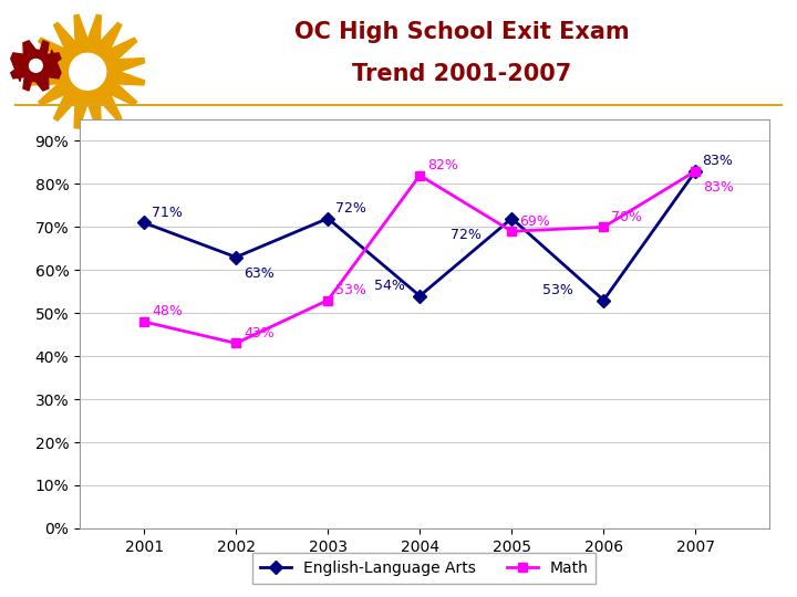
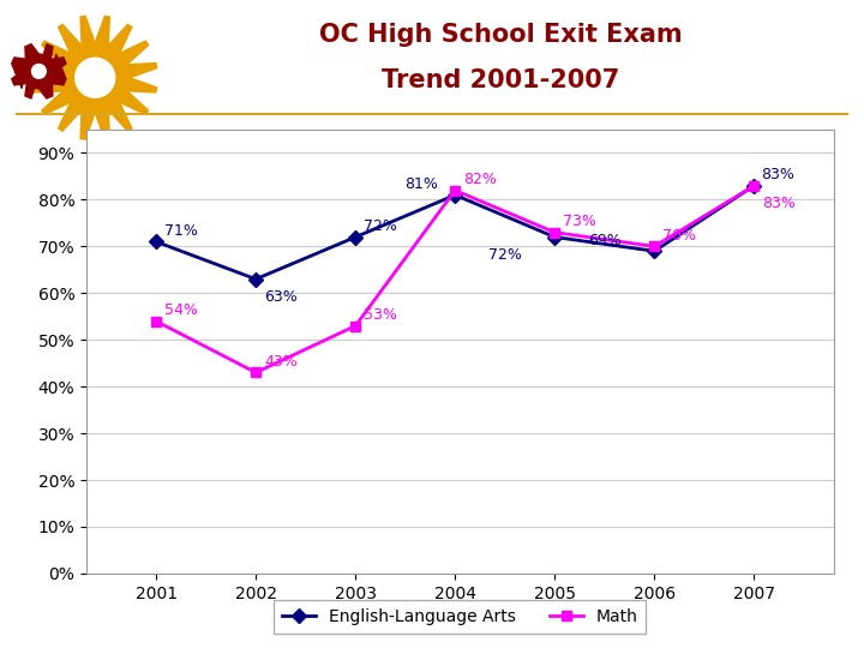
Math/2001: 48% -> 54%
English-Language Arts/2004: 54% -> 81%
Math/2005: 69% -> 73%
English-Language Arts/2006: 53% -> 69%
